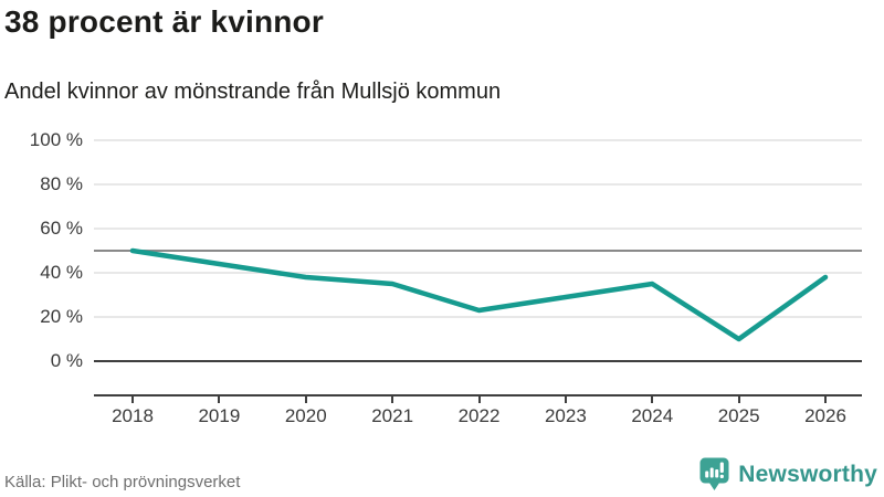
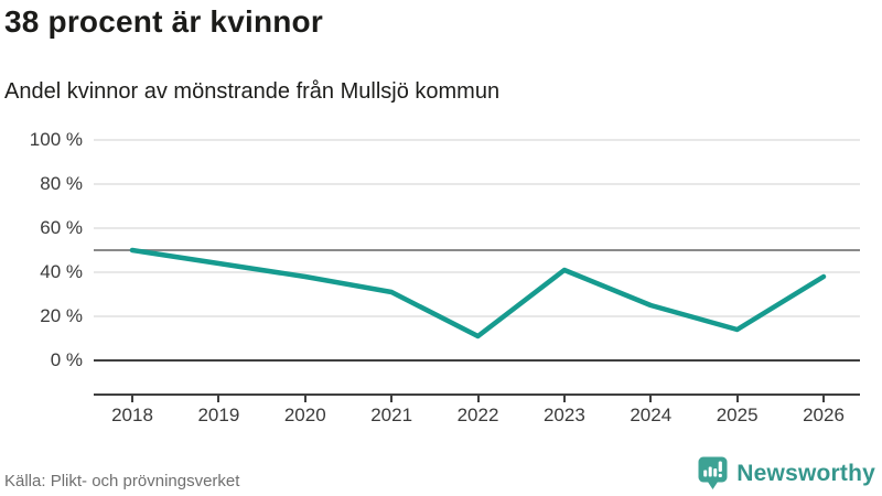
2021: 35% -> 31%
2022: 23% -> 11%
2023: 29% -> 41%
2024: 35% -> 25%
2025: 10% -> 14%
